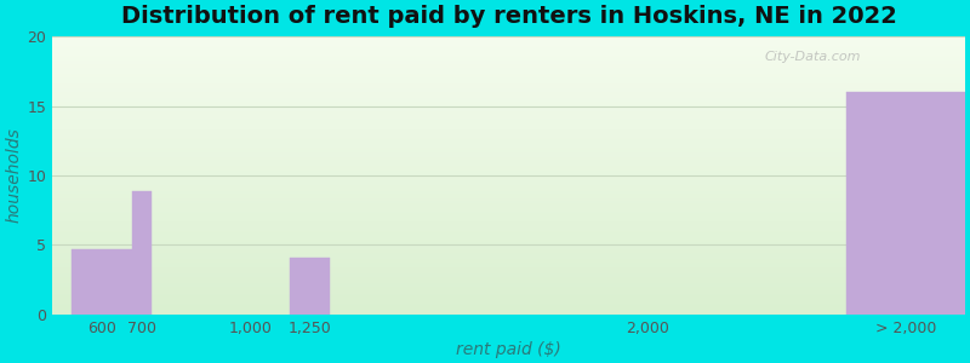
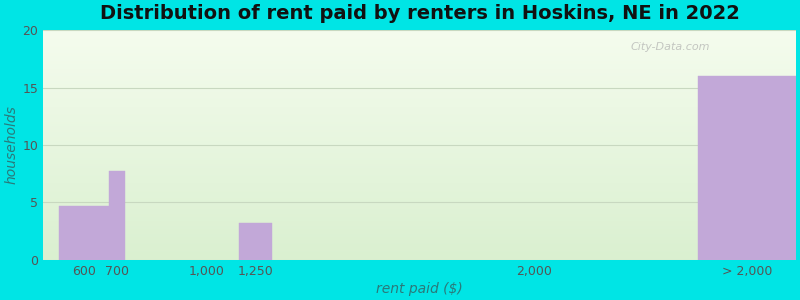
700: 8.9 -> 7.7
1,250: 4.1 -> 3.2
